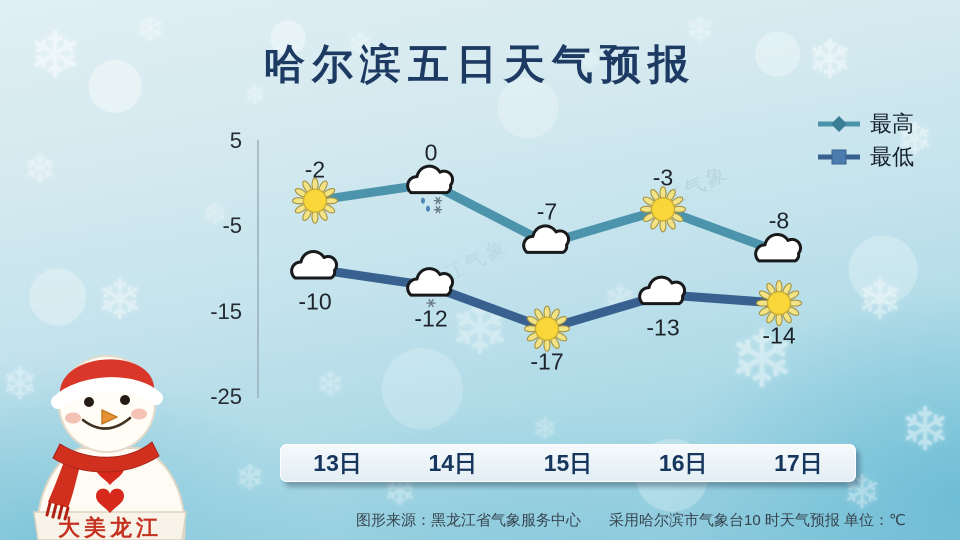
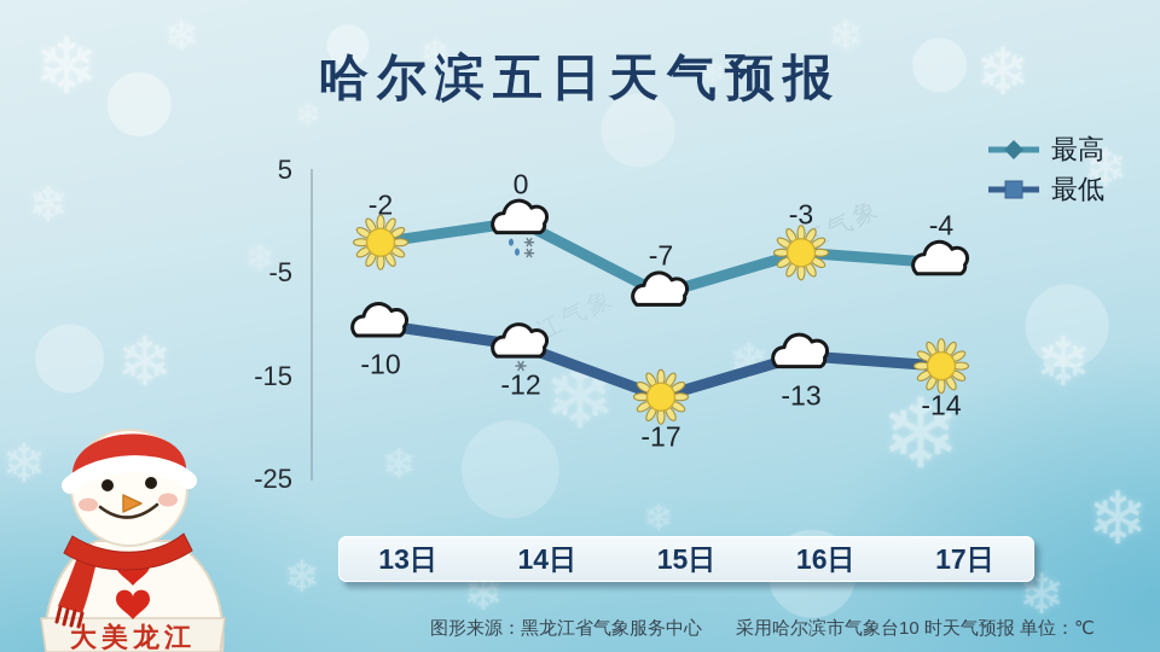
最高/17日: -8 -> -4
